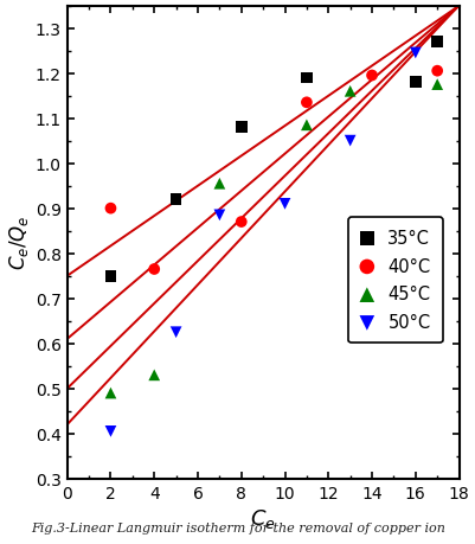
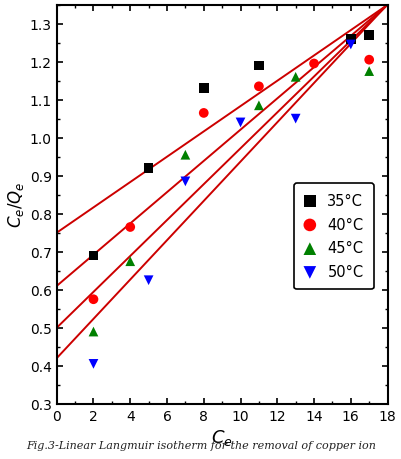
35°C/2: 0.75 -> 0.69
40°C/2: 0.900 -> 0.575
45°C/4: 0.530 -> 0.675
35°C/8: 1.08 -> 1.13
40°C/8: 0.870 -> 1.065
50°C/10: 0.910 -> 1.040
35°C/16: 1.18 -> 1.26
